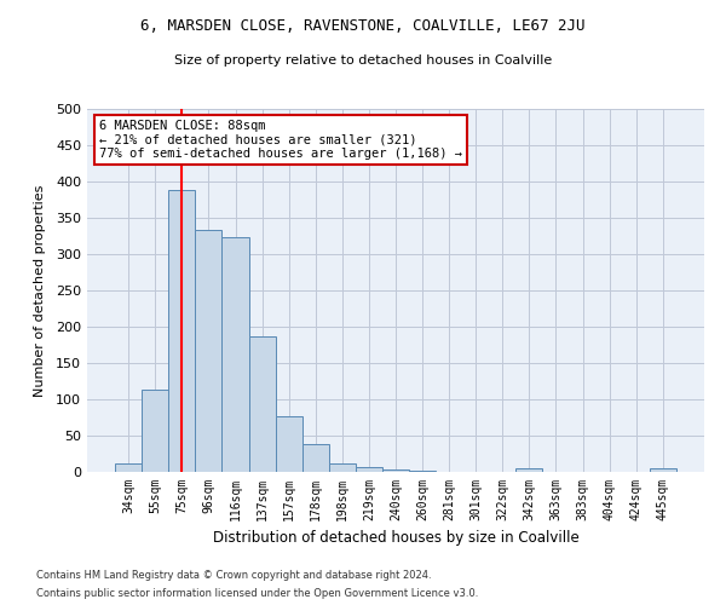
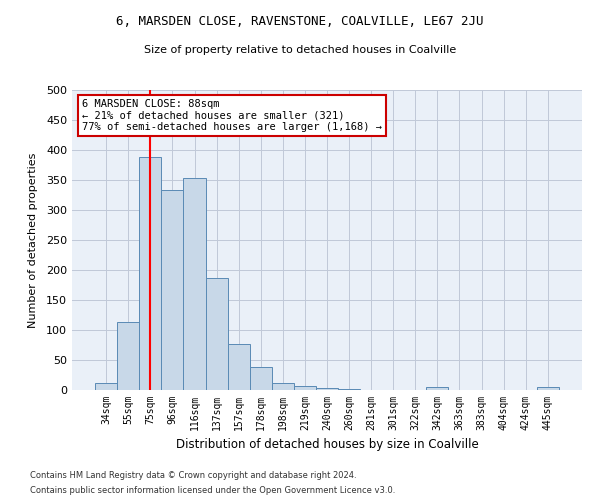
116sqm: 324 -> 354
